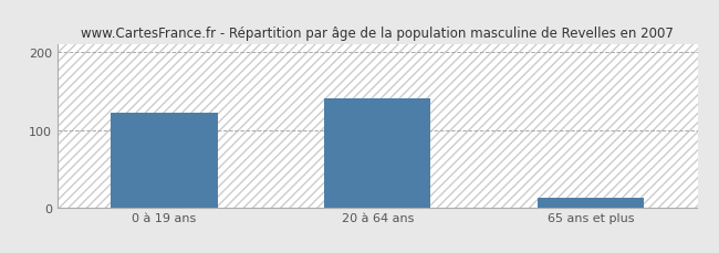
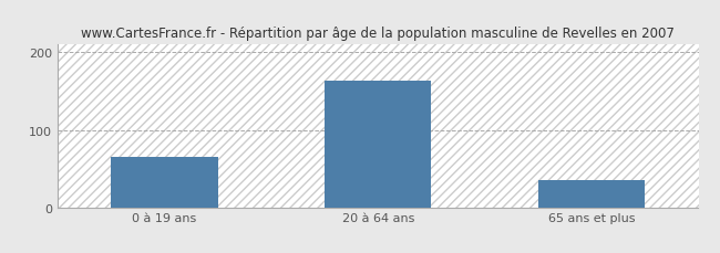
0 à 19 ans: 122 -> 65
20 à 64 ans: 140 -> 163
65 ans et plus: 12 -> 35
